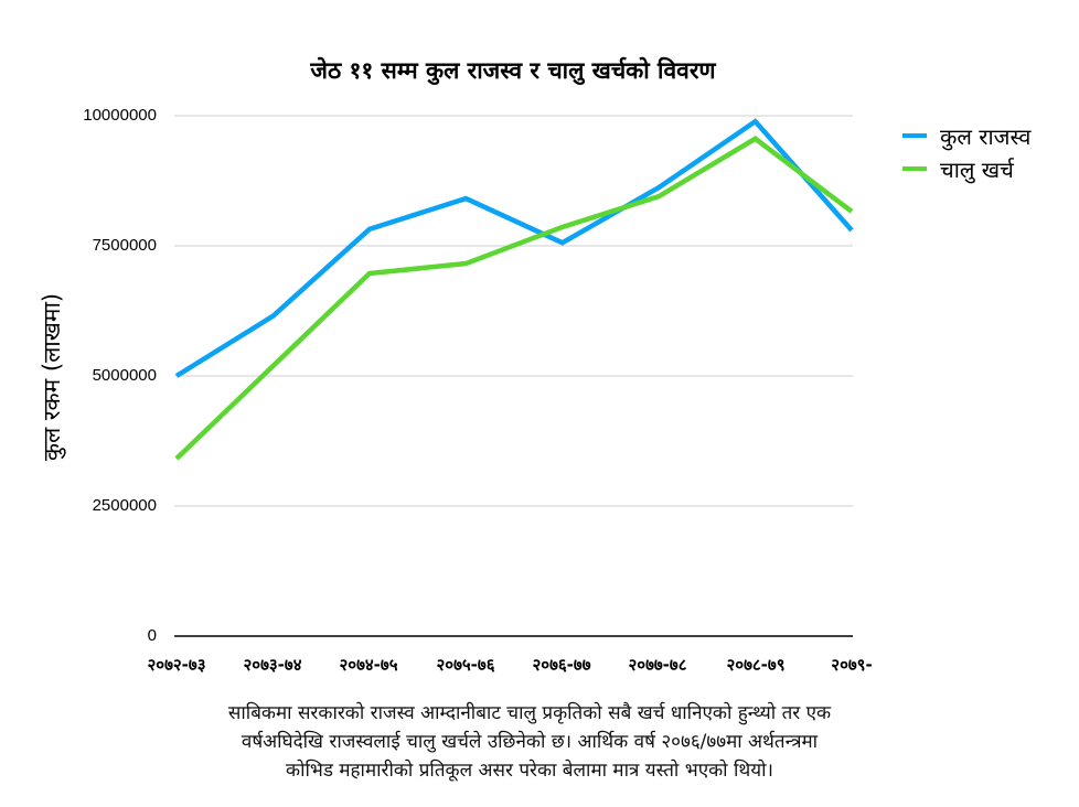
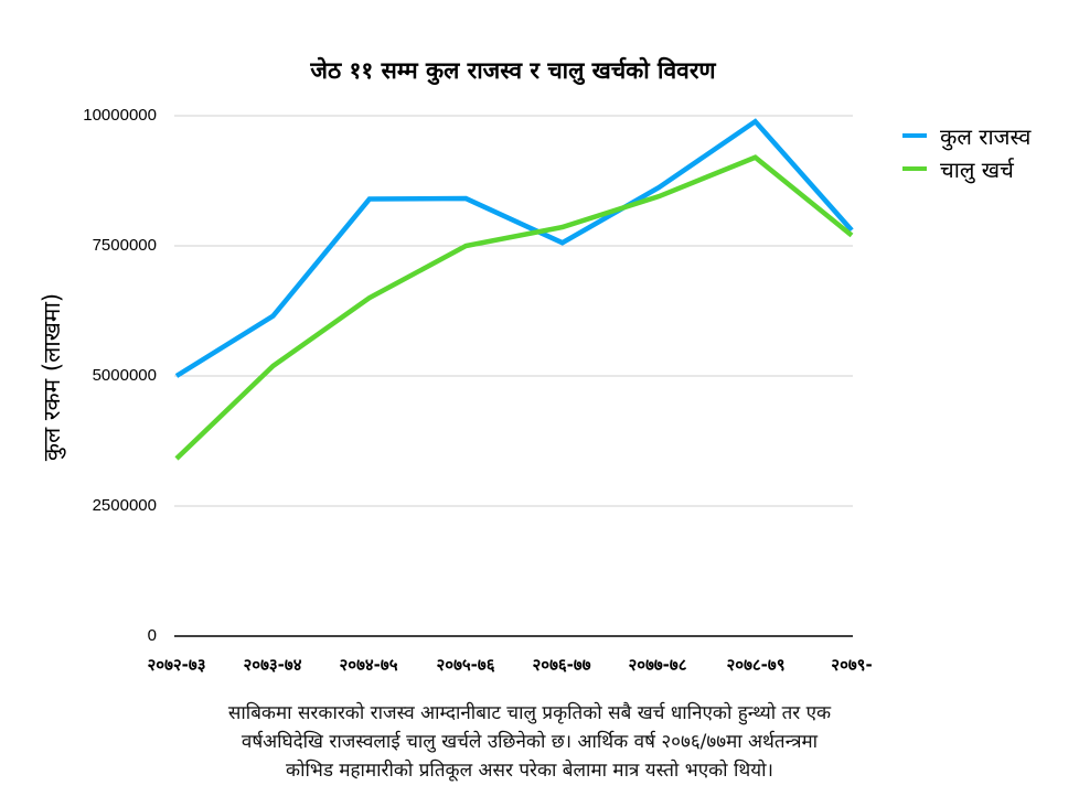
कुल राजस्व/२०७४-७५: 7800000 -> 8400000
चालु खर्च/२०७४-७५: 7000000 -> 6500000
चालु खर्च/२०७५-७६: 7200000 -> 7500000
चालु खर्च/२०७८-७९: 9600000 -> 9200000
चालु खर्च/२०७९-: 8200000 -> 7700000
